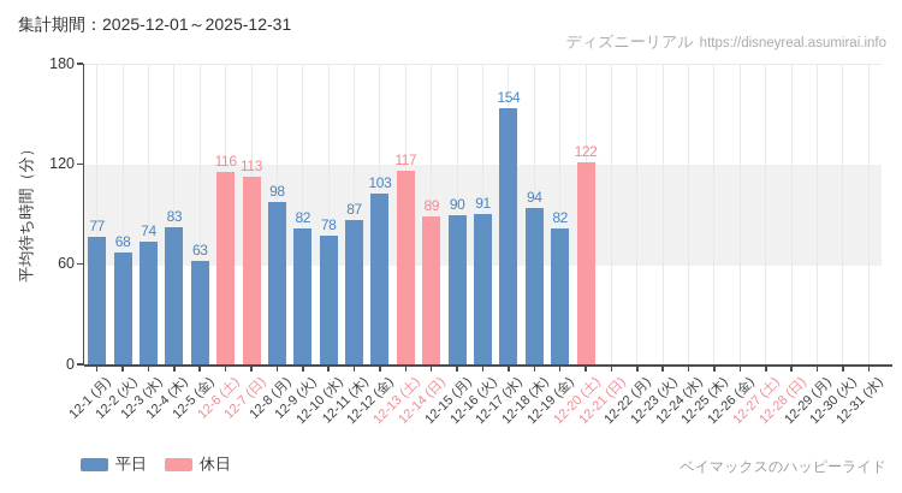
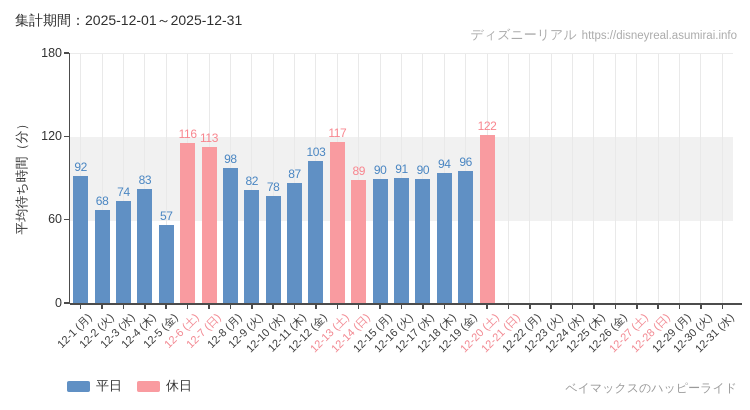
12-1 (月): 77 -> 92
12-5 (金): 63 -> 57
12-17 (水): 154 -> 90
12-19 (金): 82 -> 96
